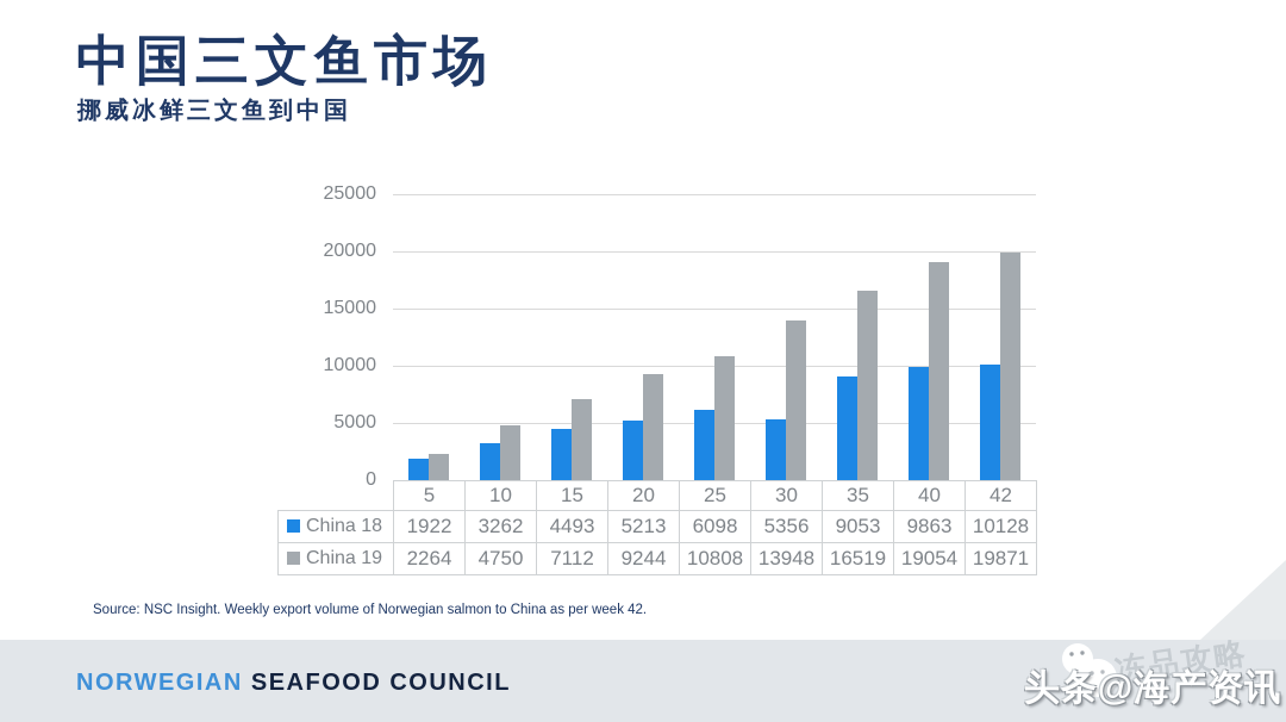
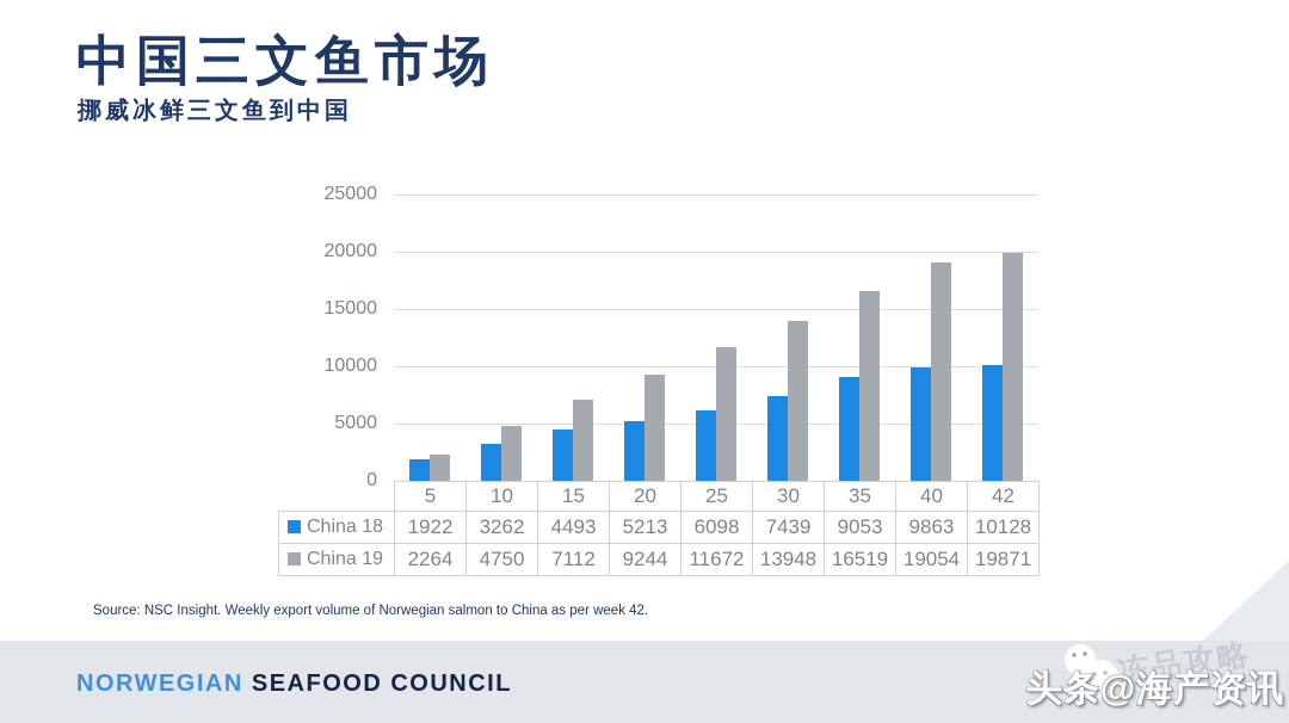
China 19/25: 10808 -> 11672
China 18/30: 5356 -> 7439
